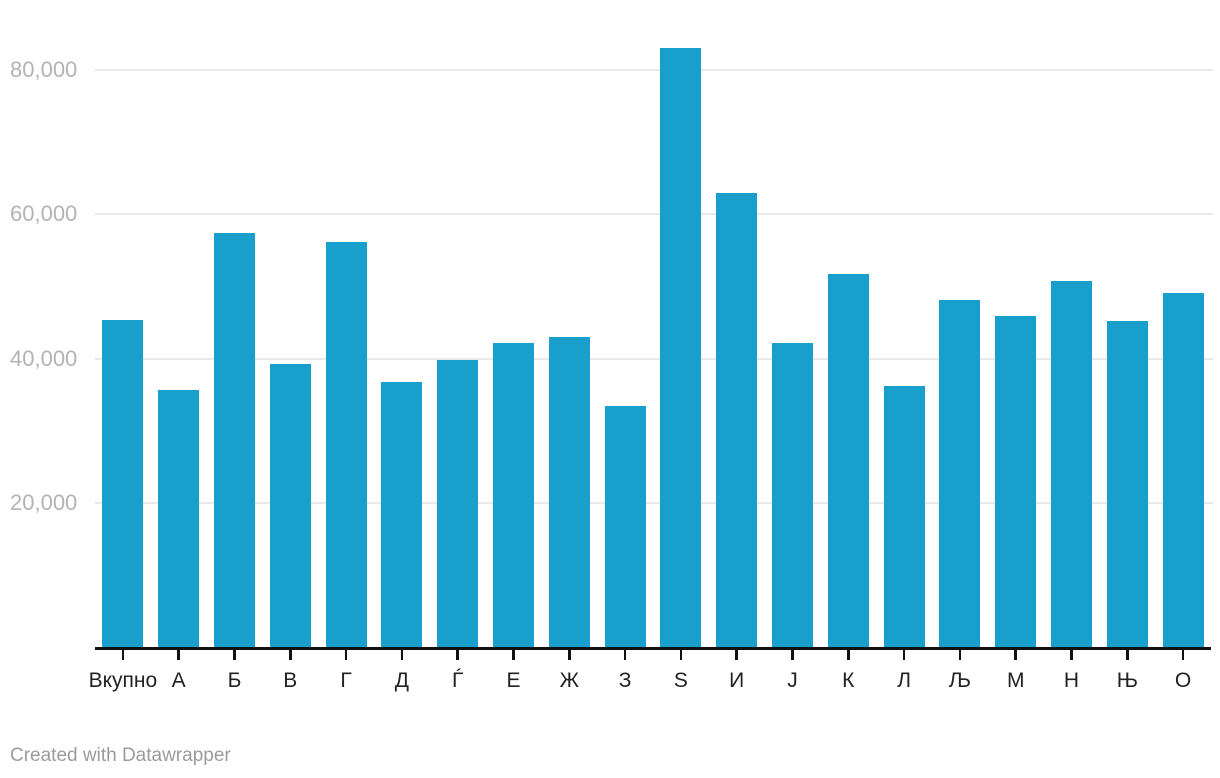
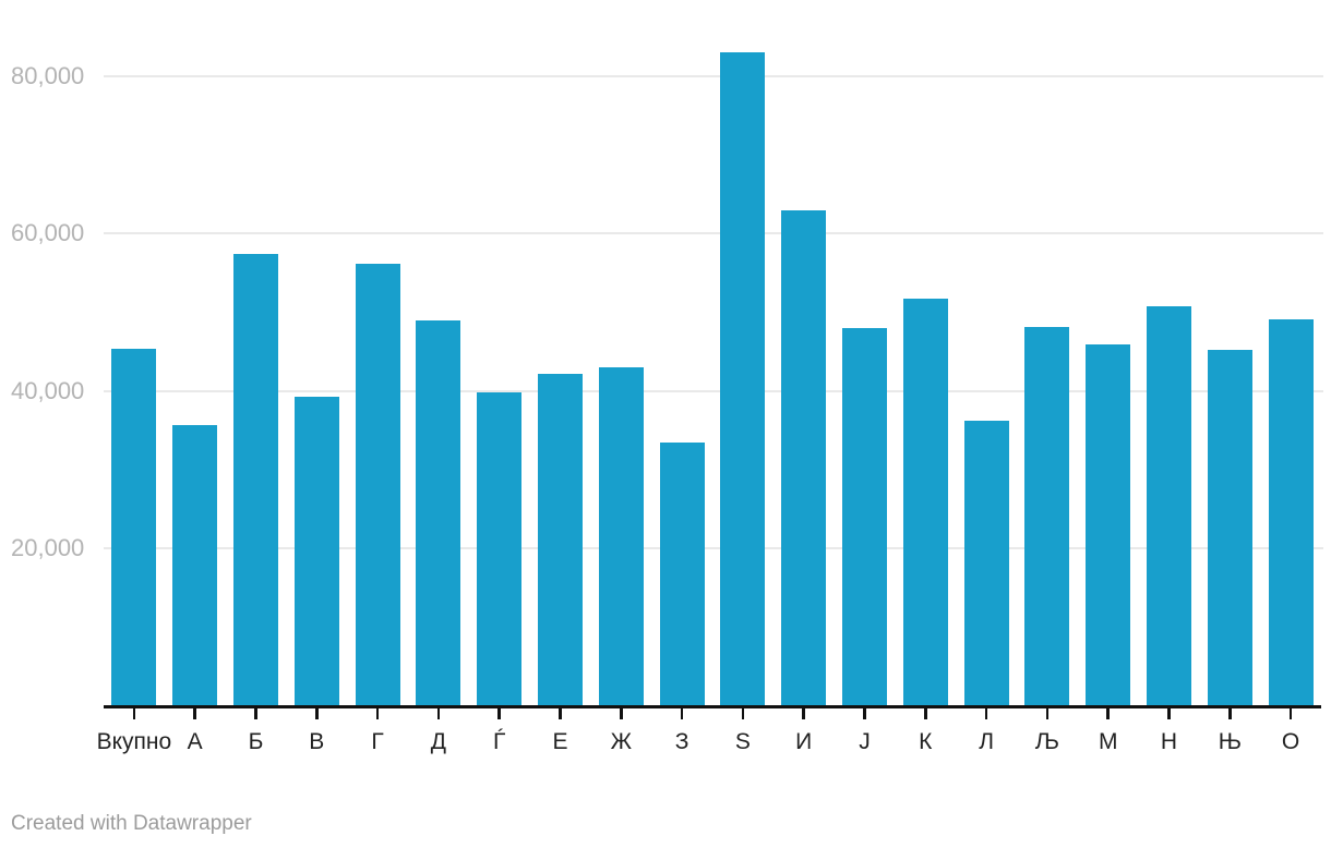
Д: 37000 -> 49000
Ј: 42000 -> 48000
